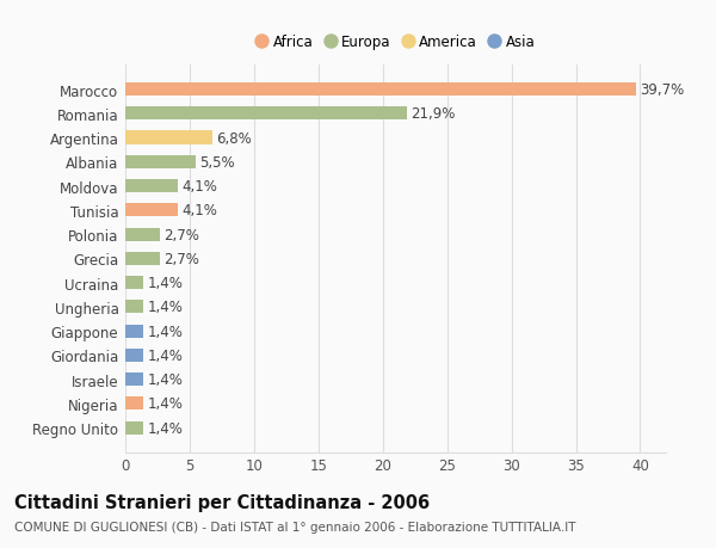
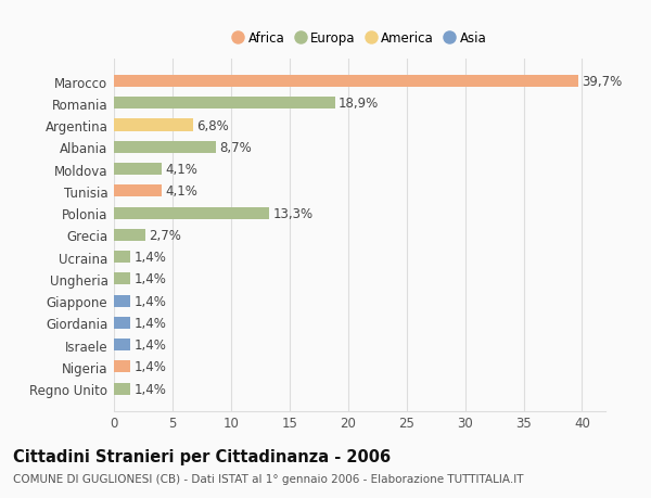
Romania: 21,9% -> 18,9%
Albania: 5,5% -> 8,7%
Polonia: 2,7% -> 13,3%
